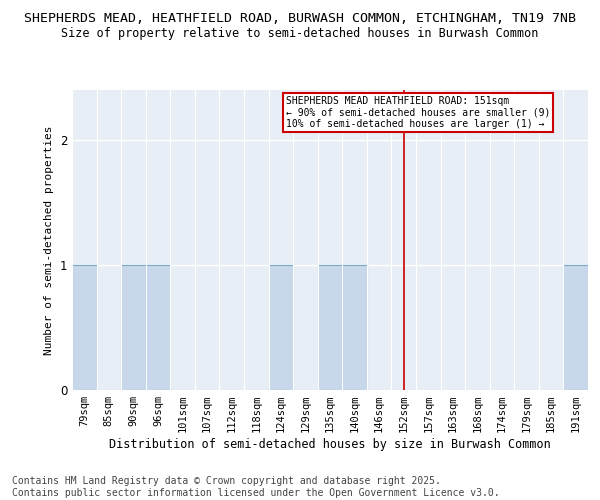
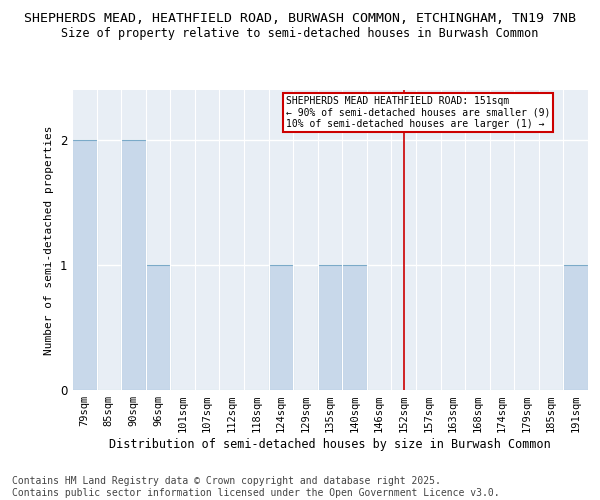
79sqm: 1 -> 2
90sqm: 1 -> 2
